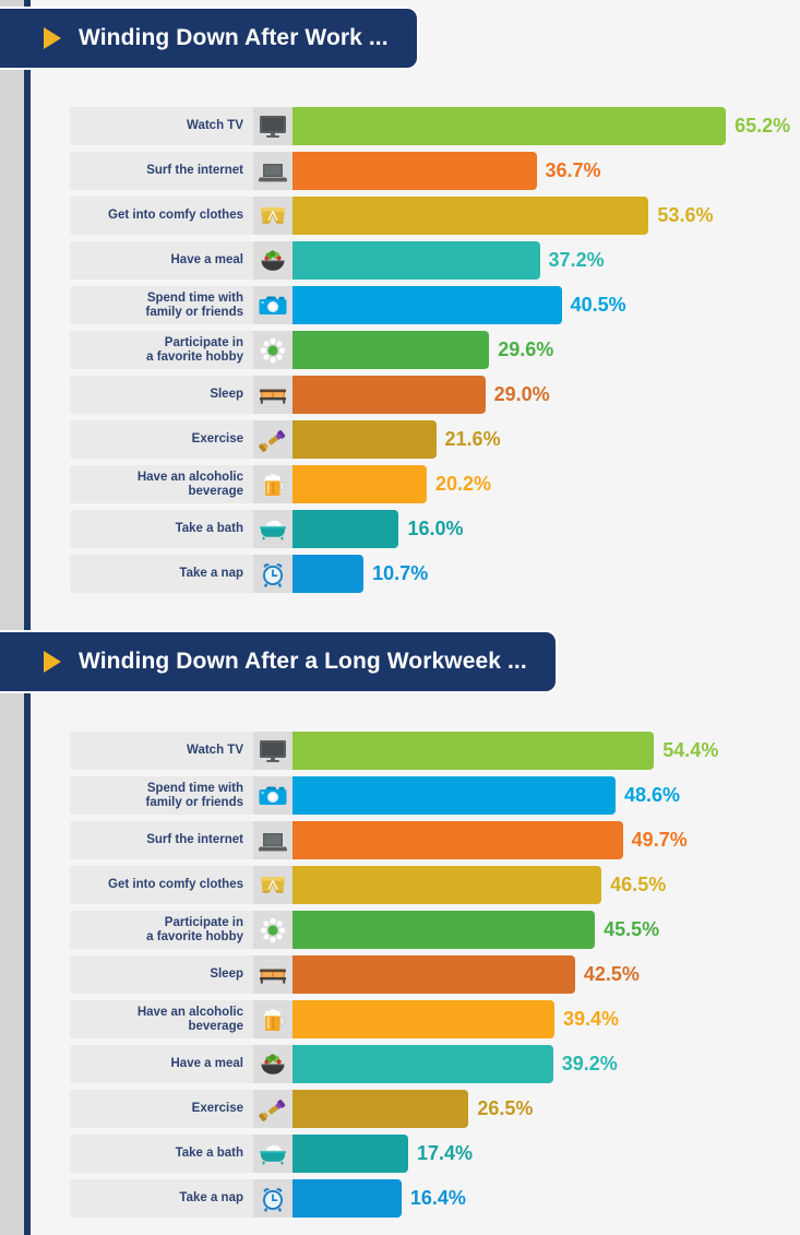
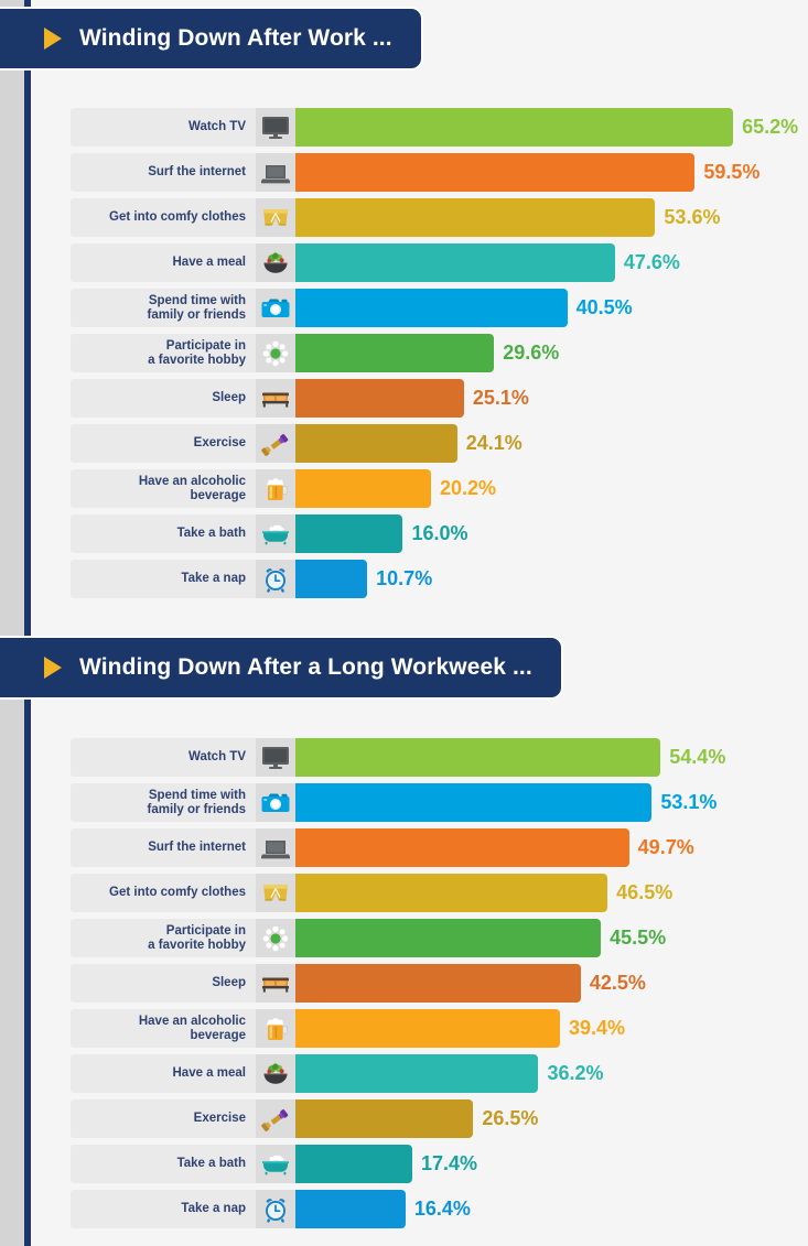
Winding Down After Work .../Surf the internet: 36.7% -> 59.5%
Winding Down After Work .../Have a meal: 37.2% -> 47.6%
Winding Down After Work .../Sleep: 29.0% -> 25.1%
Winding Down After Work .../Exercise: 21.6% -> 24.1%
Winding Down After a Long Workweek .../Spend time with family or friends: 48.6% -> 53.1%
Winding Down After a Long Workweek .../Have a meal: 39.2% -> 36.2%
